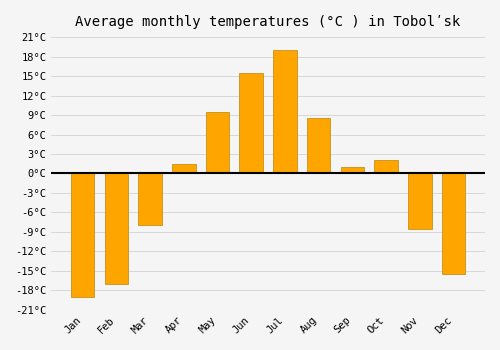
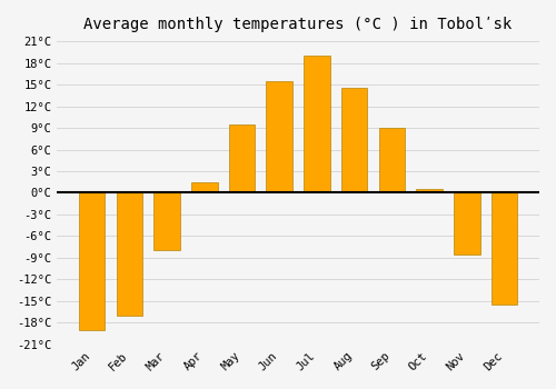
Aug: 8.6°C -> 14.5°C
Sep: 1.0°C -> 9.0°C
Oct: 2.0°C -> 0.5°C
